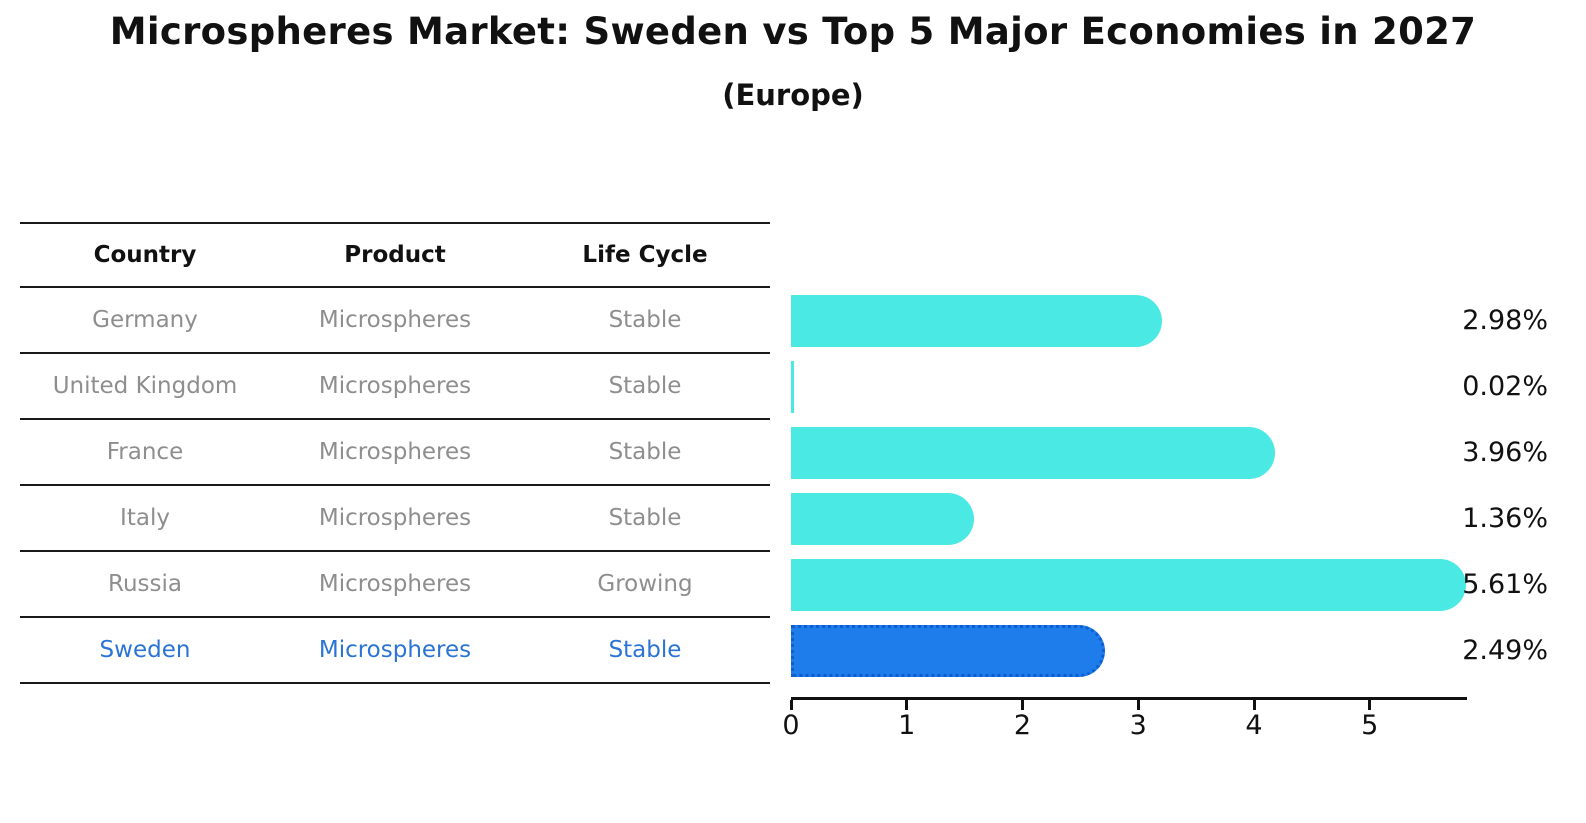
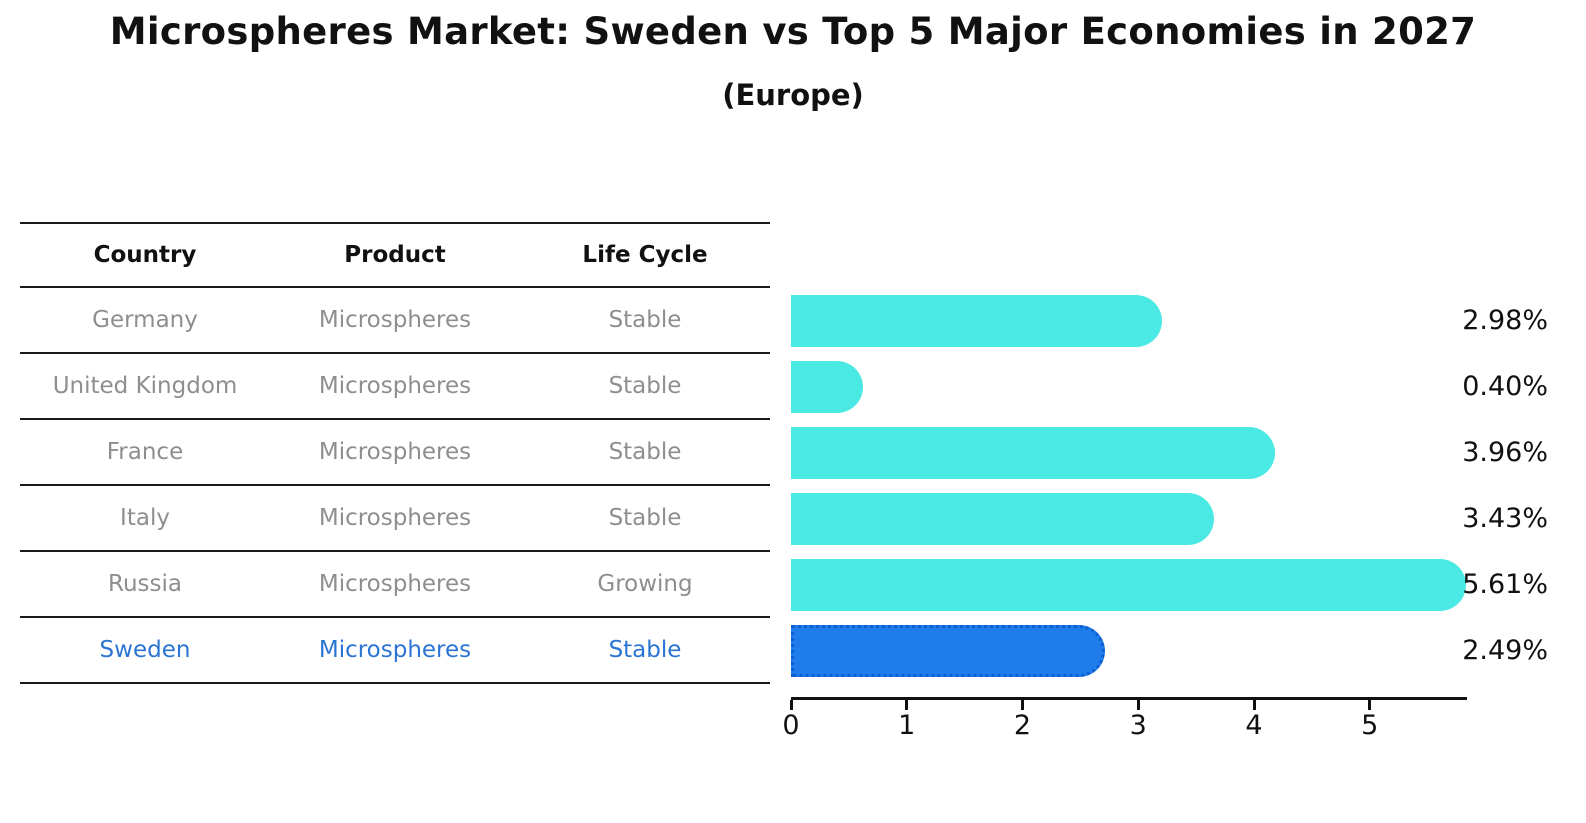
United Kingdom: 0.02% -> 0.40%
Italy: 1.36% -> 3.43%
